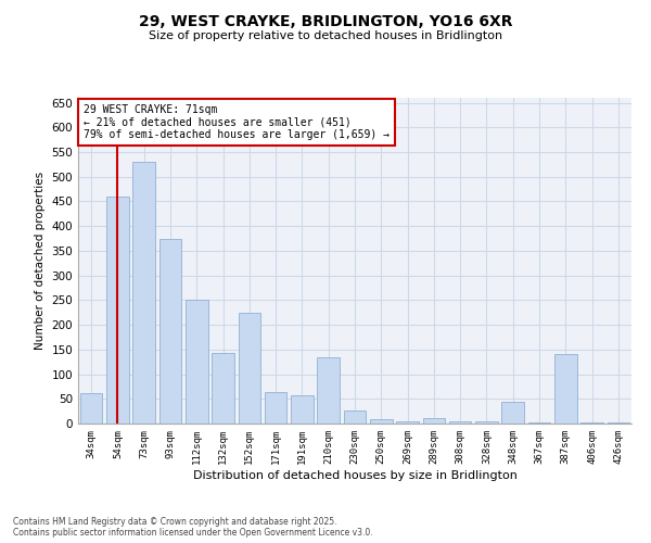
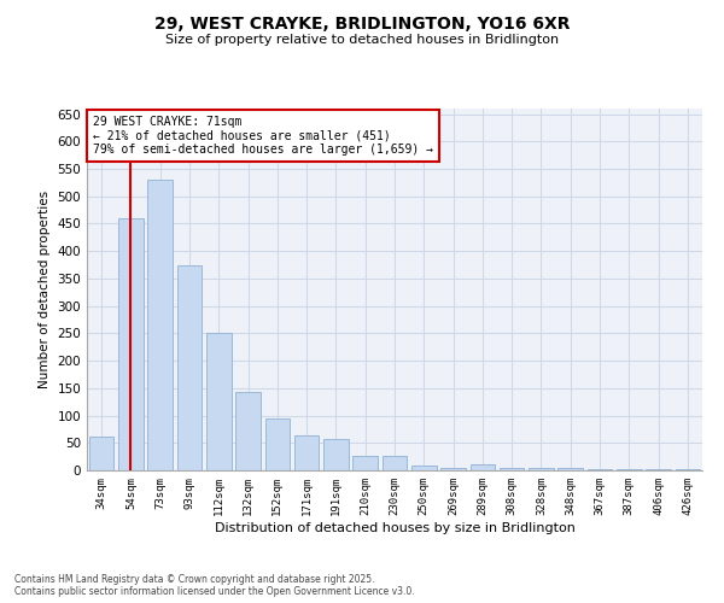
152sqm: 225 -> 95
210sqm: 135 -> 27
348sqm: 45 -> 5
387sqm: 140 -> 3
